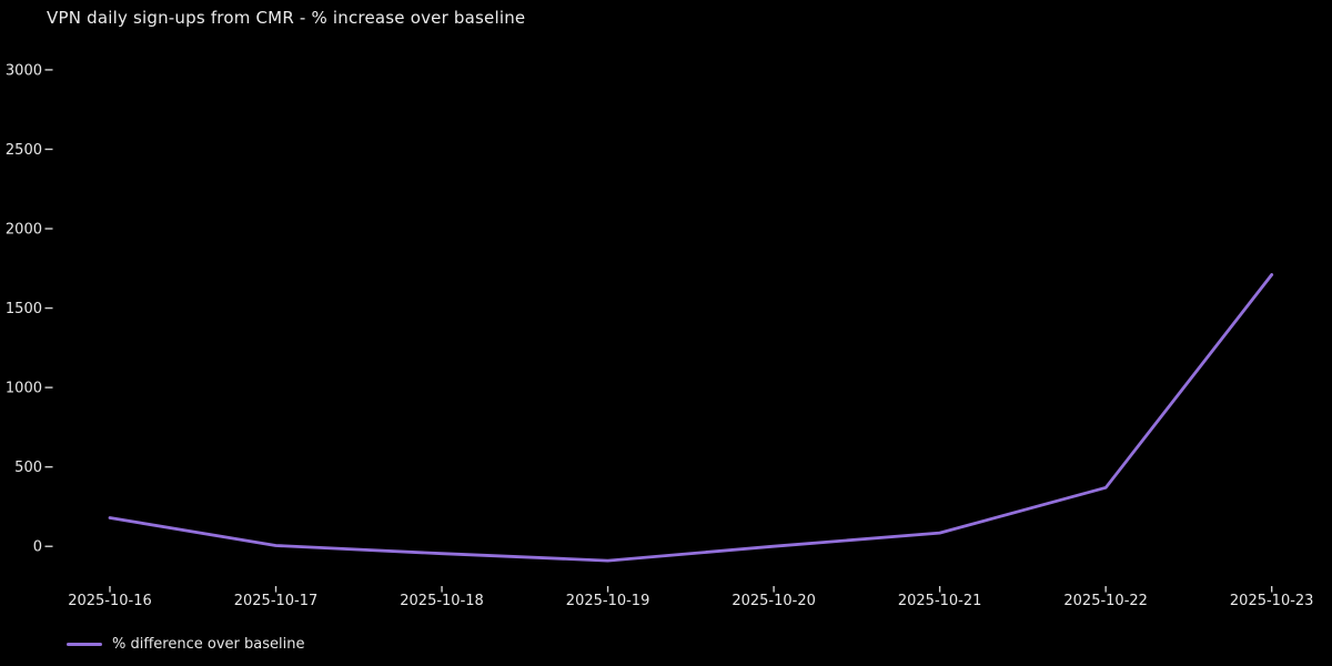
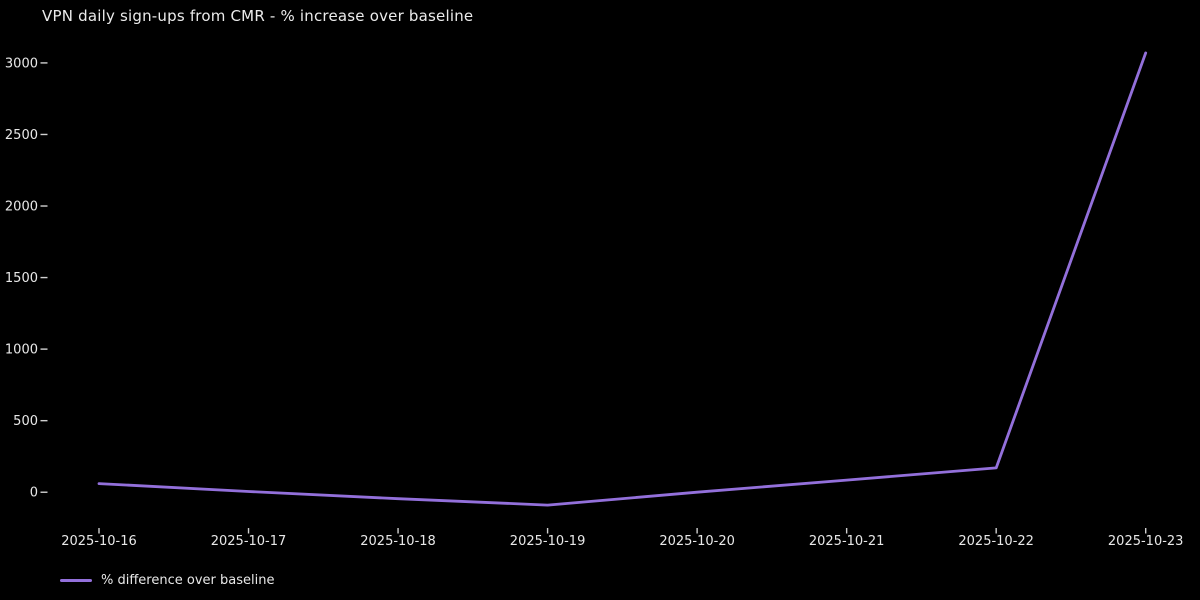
2025-10-16: 180 -> 60
2025-10-22: 370 -> 170
2025-10-23: 1710 -> 3070
